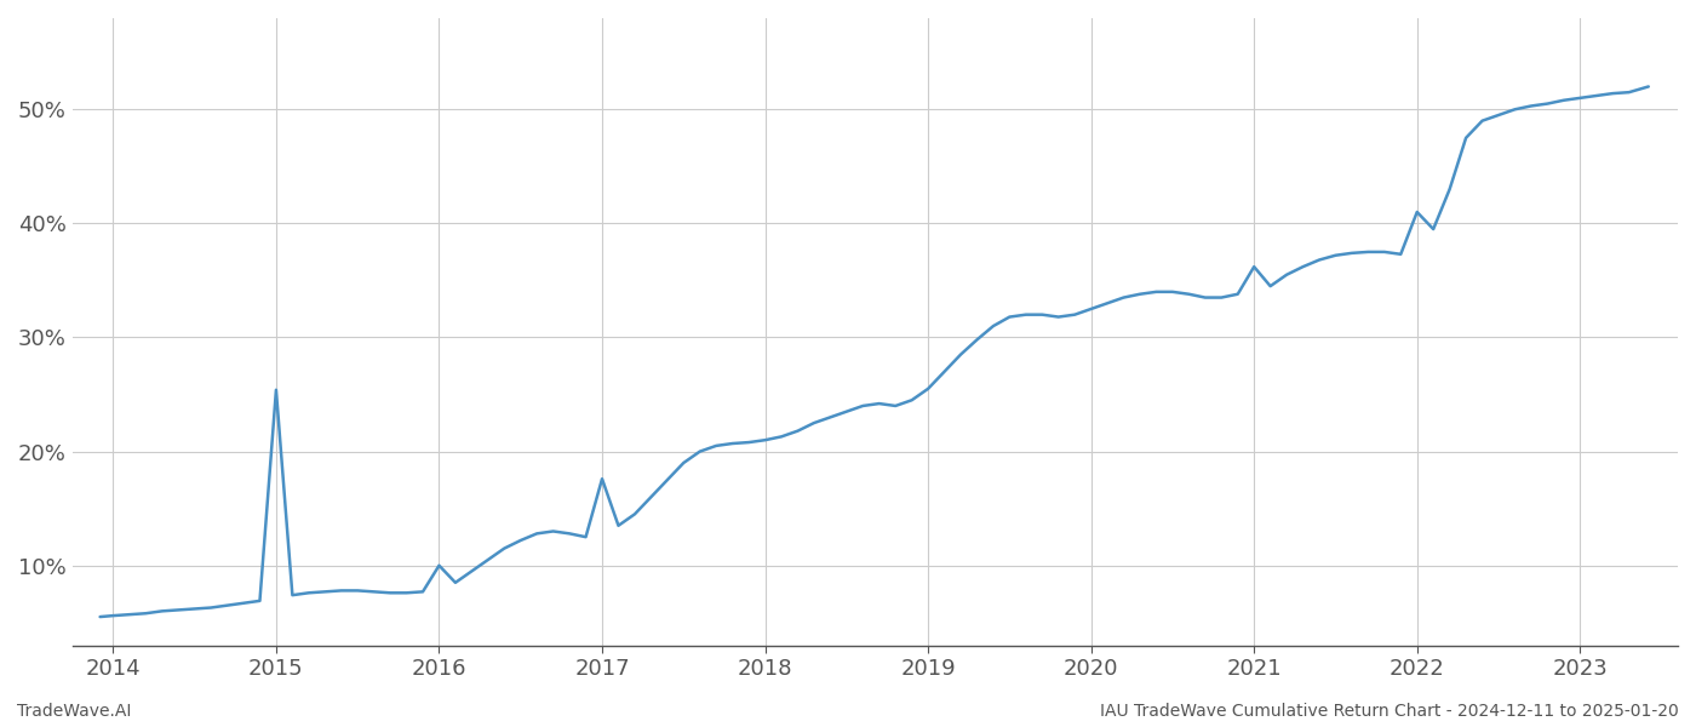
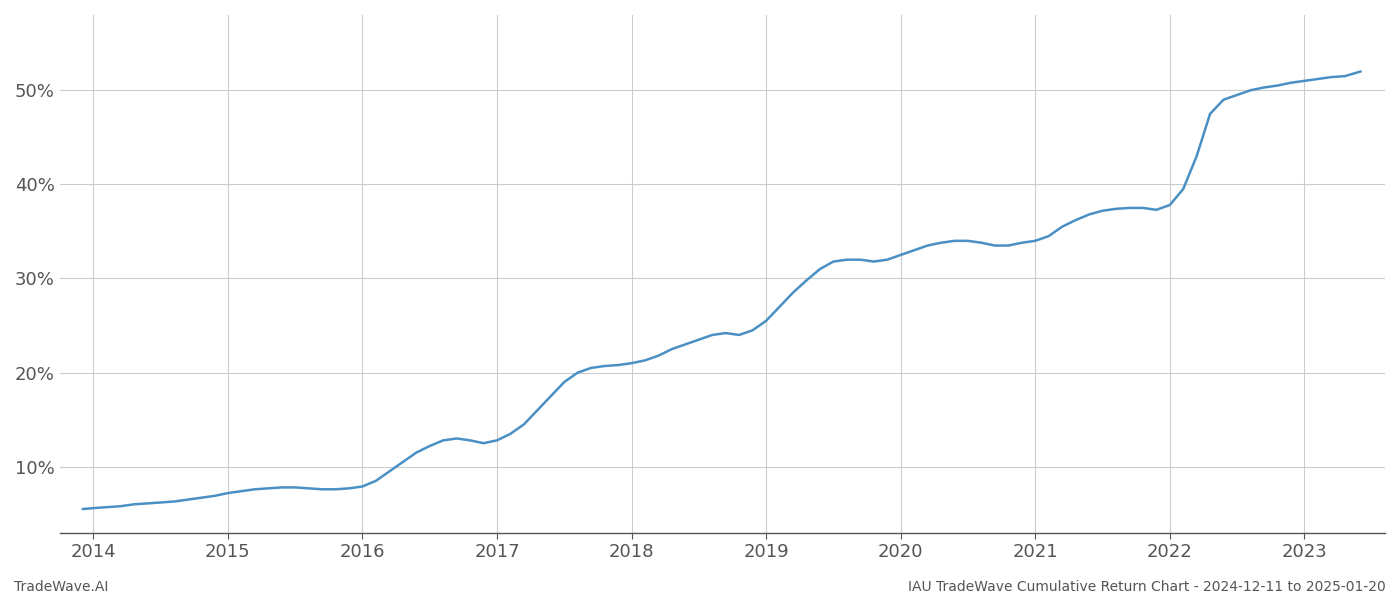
2015: 25.4% -> 7.2%
2016: 10.0% -> 7.9%
2017: 17.6% -> 12.8%
2021: 36.2% -> 34.0%
2022: 41.0% -> 37.8%
